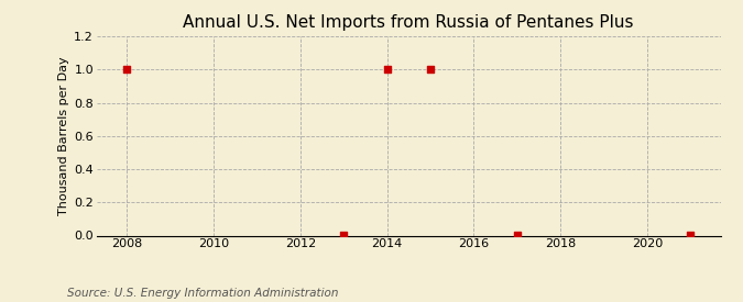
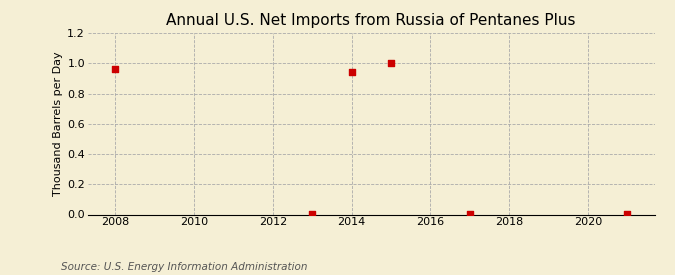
2008: 1.00 -> 0.96
2014: 1.00 -> 0.94
